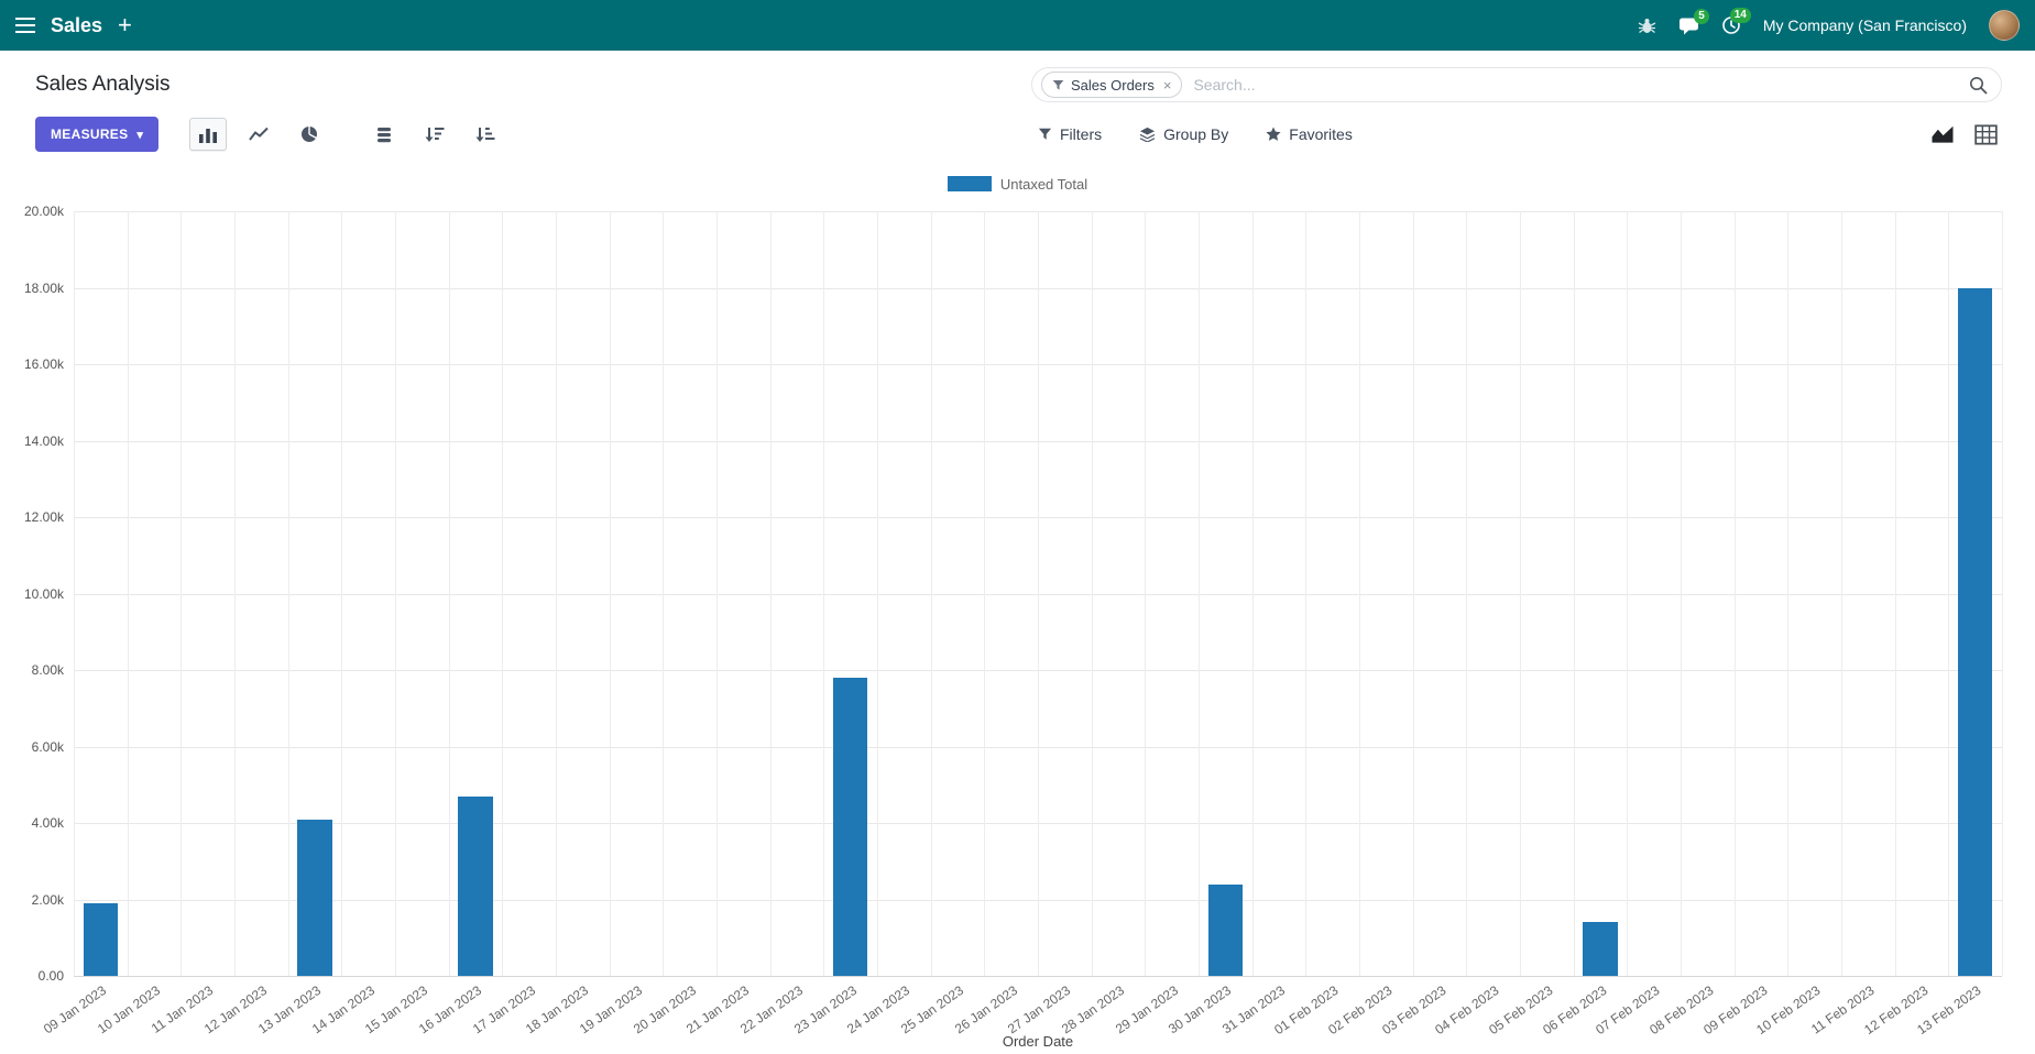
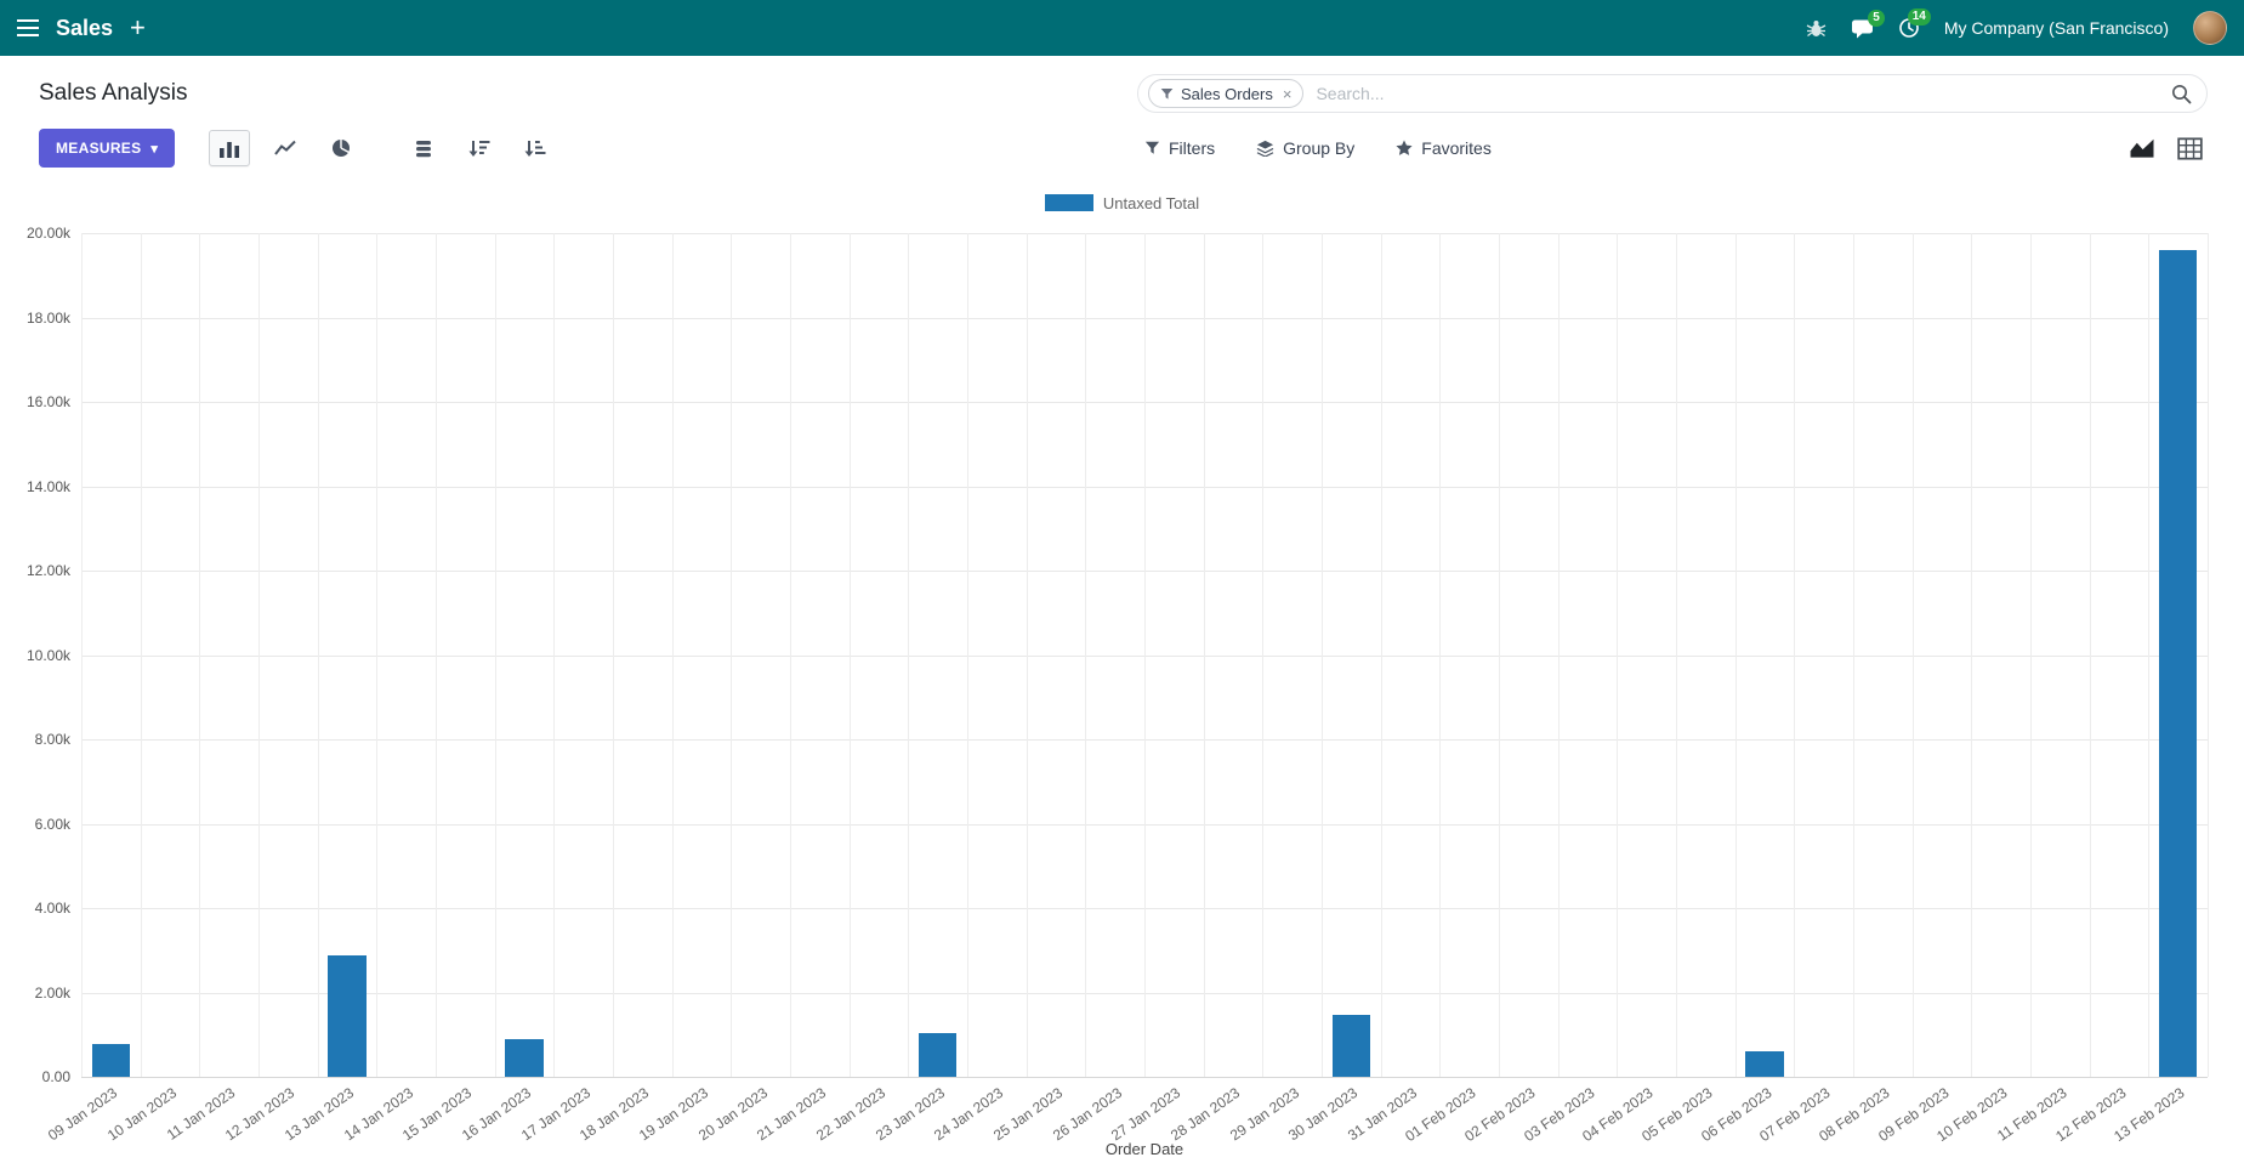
09 Jan 2023: 1.9k -> 0.8k
13 Jan 2023: 4.1k -> 2.9k
16 Jan 2023: 4.7k -> 0.9k
23 Jan 2023: 7.8k -> 1.0k
30 Jan 2023: 2.4k -> 1.5k
06 Feb 2023: 1.4k -> 0.6k
13 Feb 2023: 18.0k -> 19.6k
